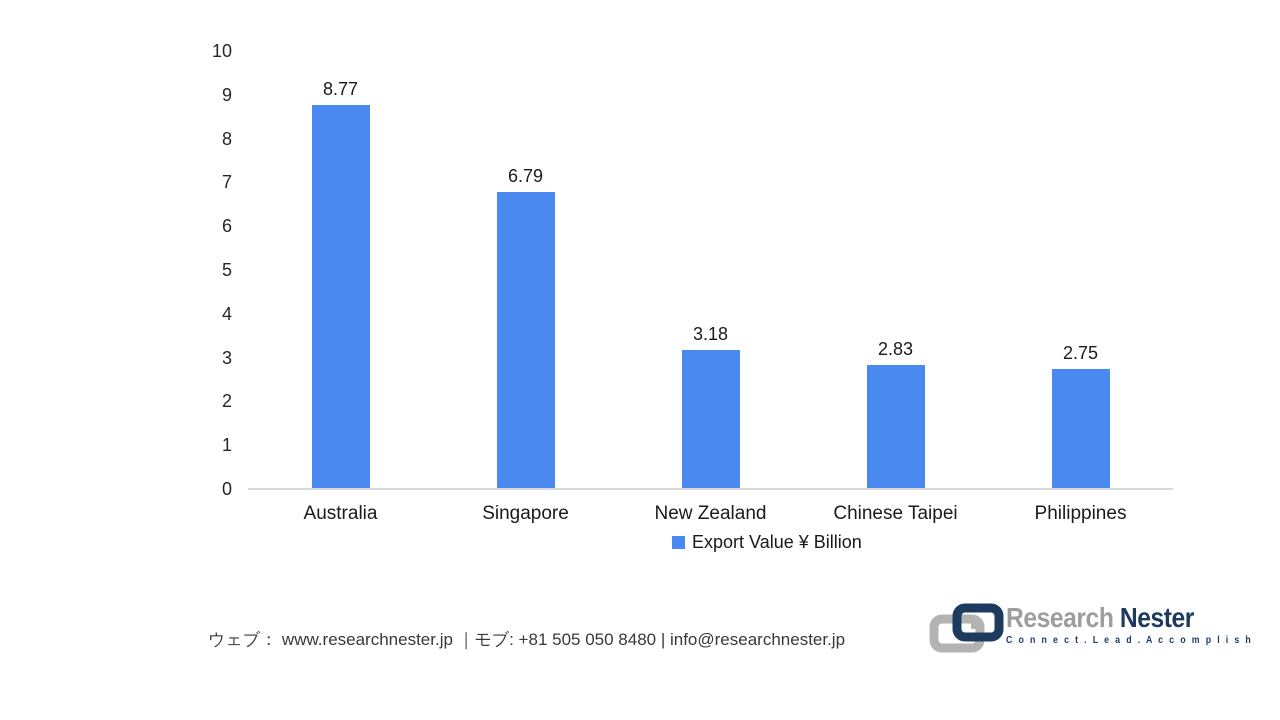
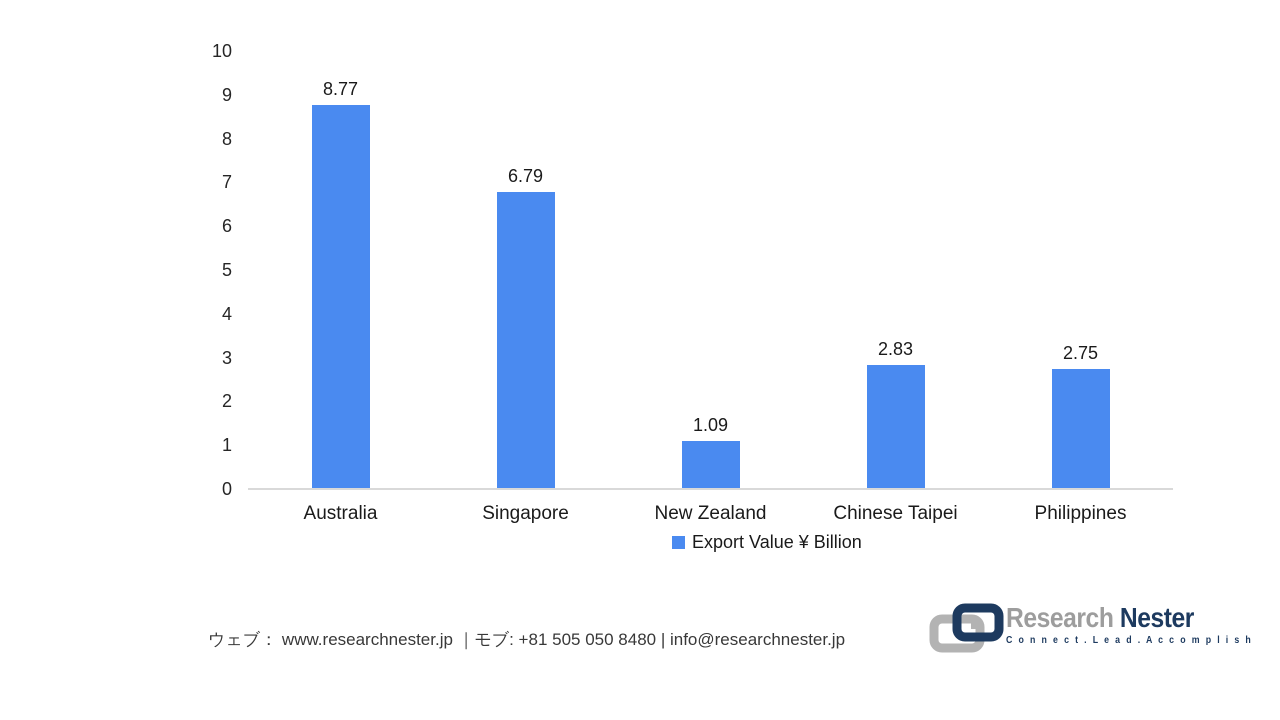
New Zealand: 3.18 -> 1.09
